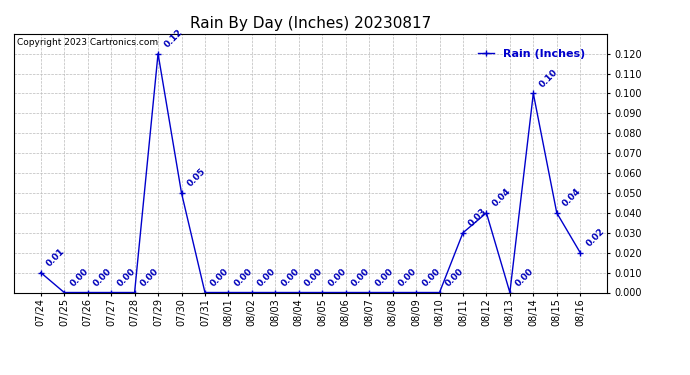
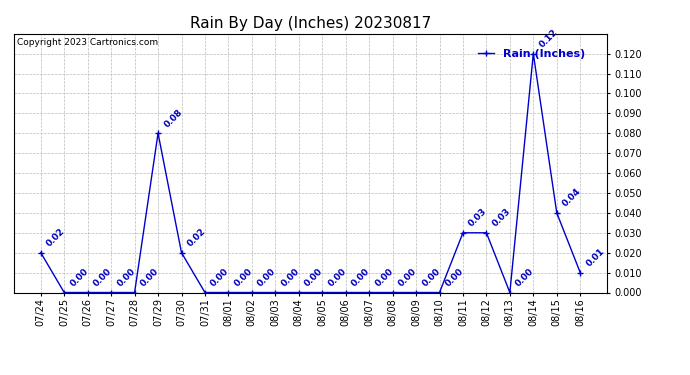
07/24: 0.01 -> 0.02
07/29: 0.12 -> 0.08
07/30: 0.05 -> 0.02
08/12: 0.04 -> 0.03
08/14: 0.10 -> 0.12
08/16: 0.02 -> 0.01
